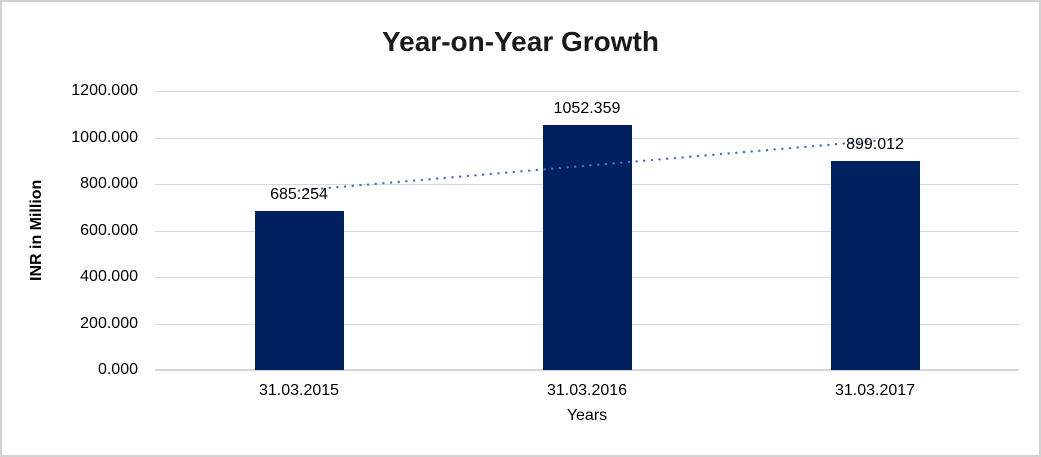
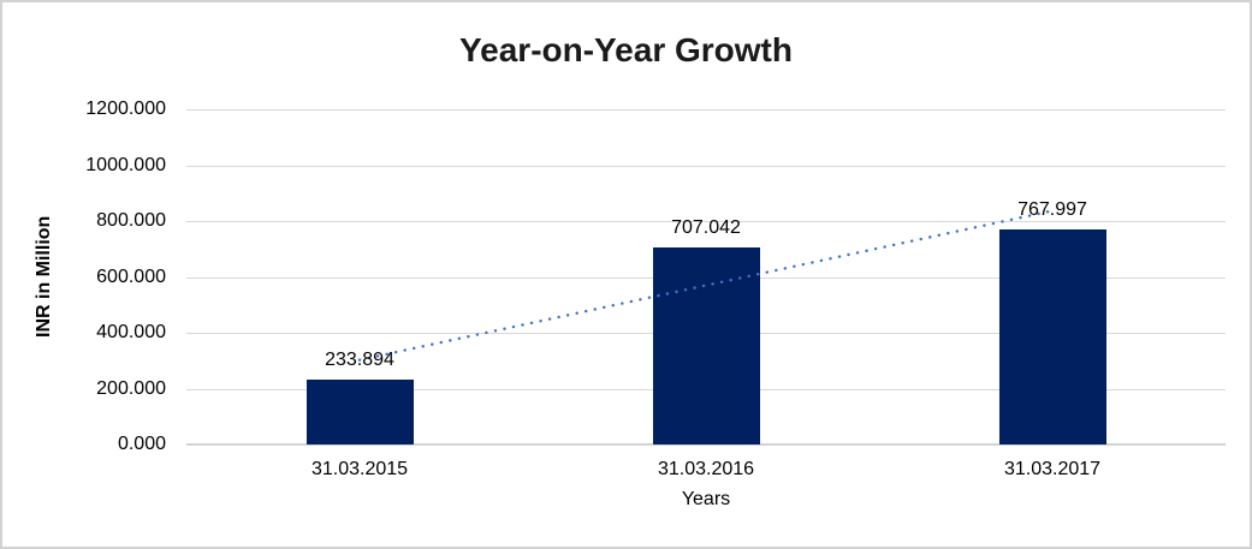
31.03.2015: 685.254 -> 233.894
31.03.2016: 1052.359 -> 707.042
31.03.2017: 899.012 -> 767.997
